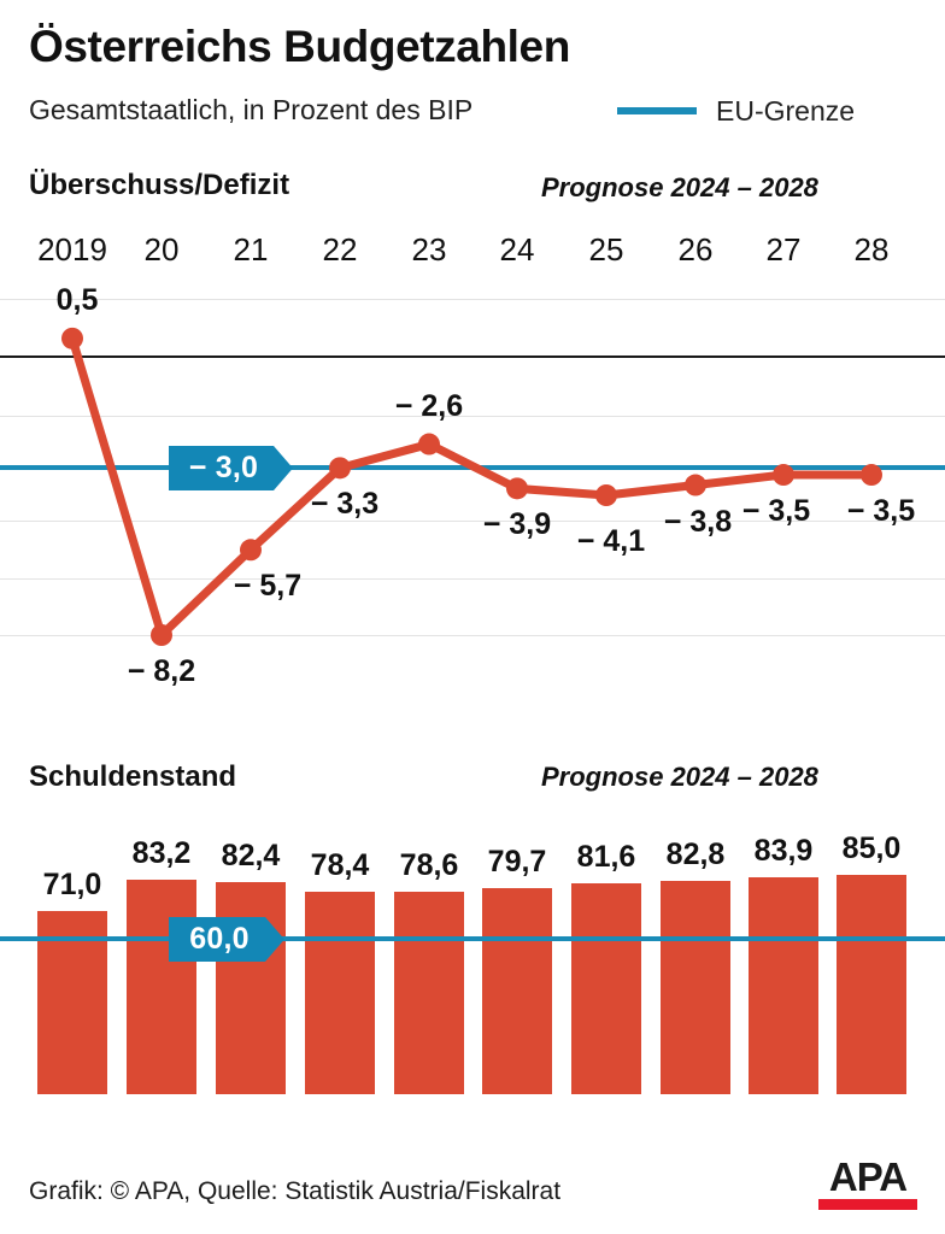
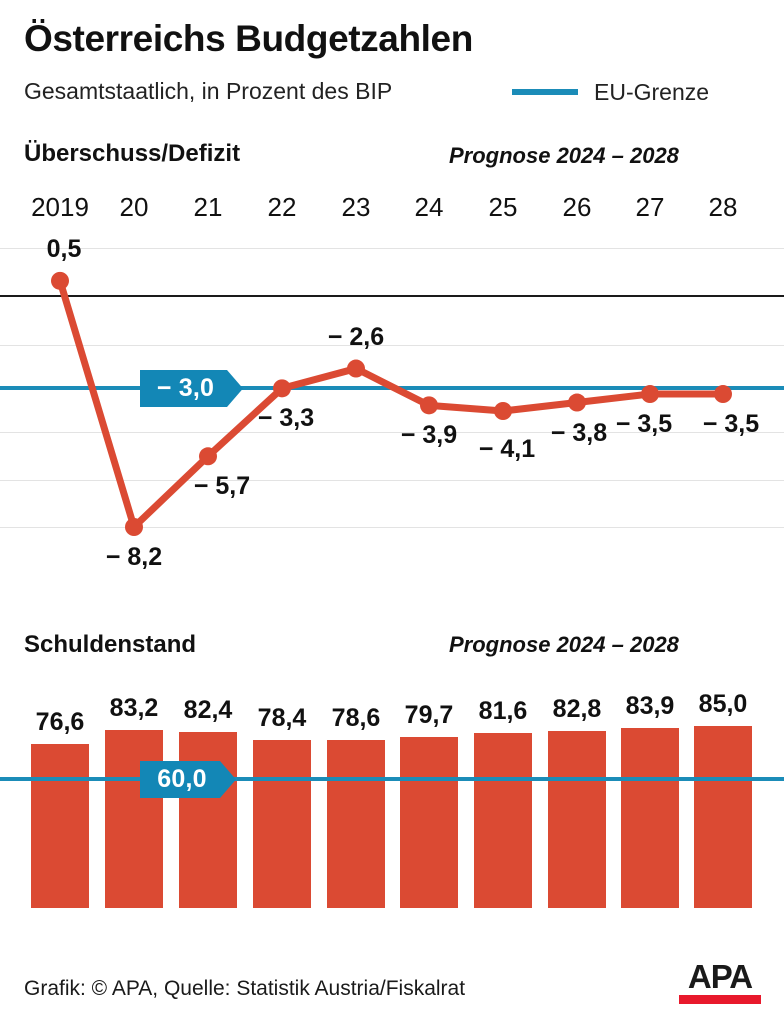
Schuldenstand/2019: 71,0 -> 76,6
